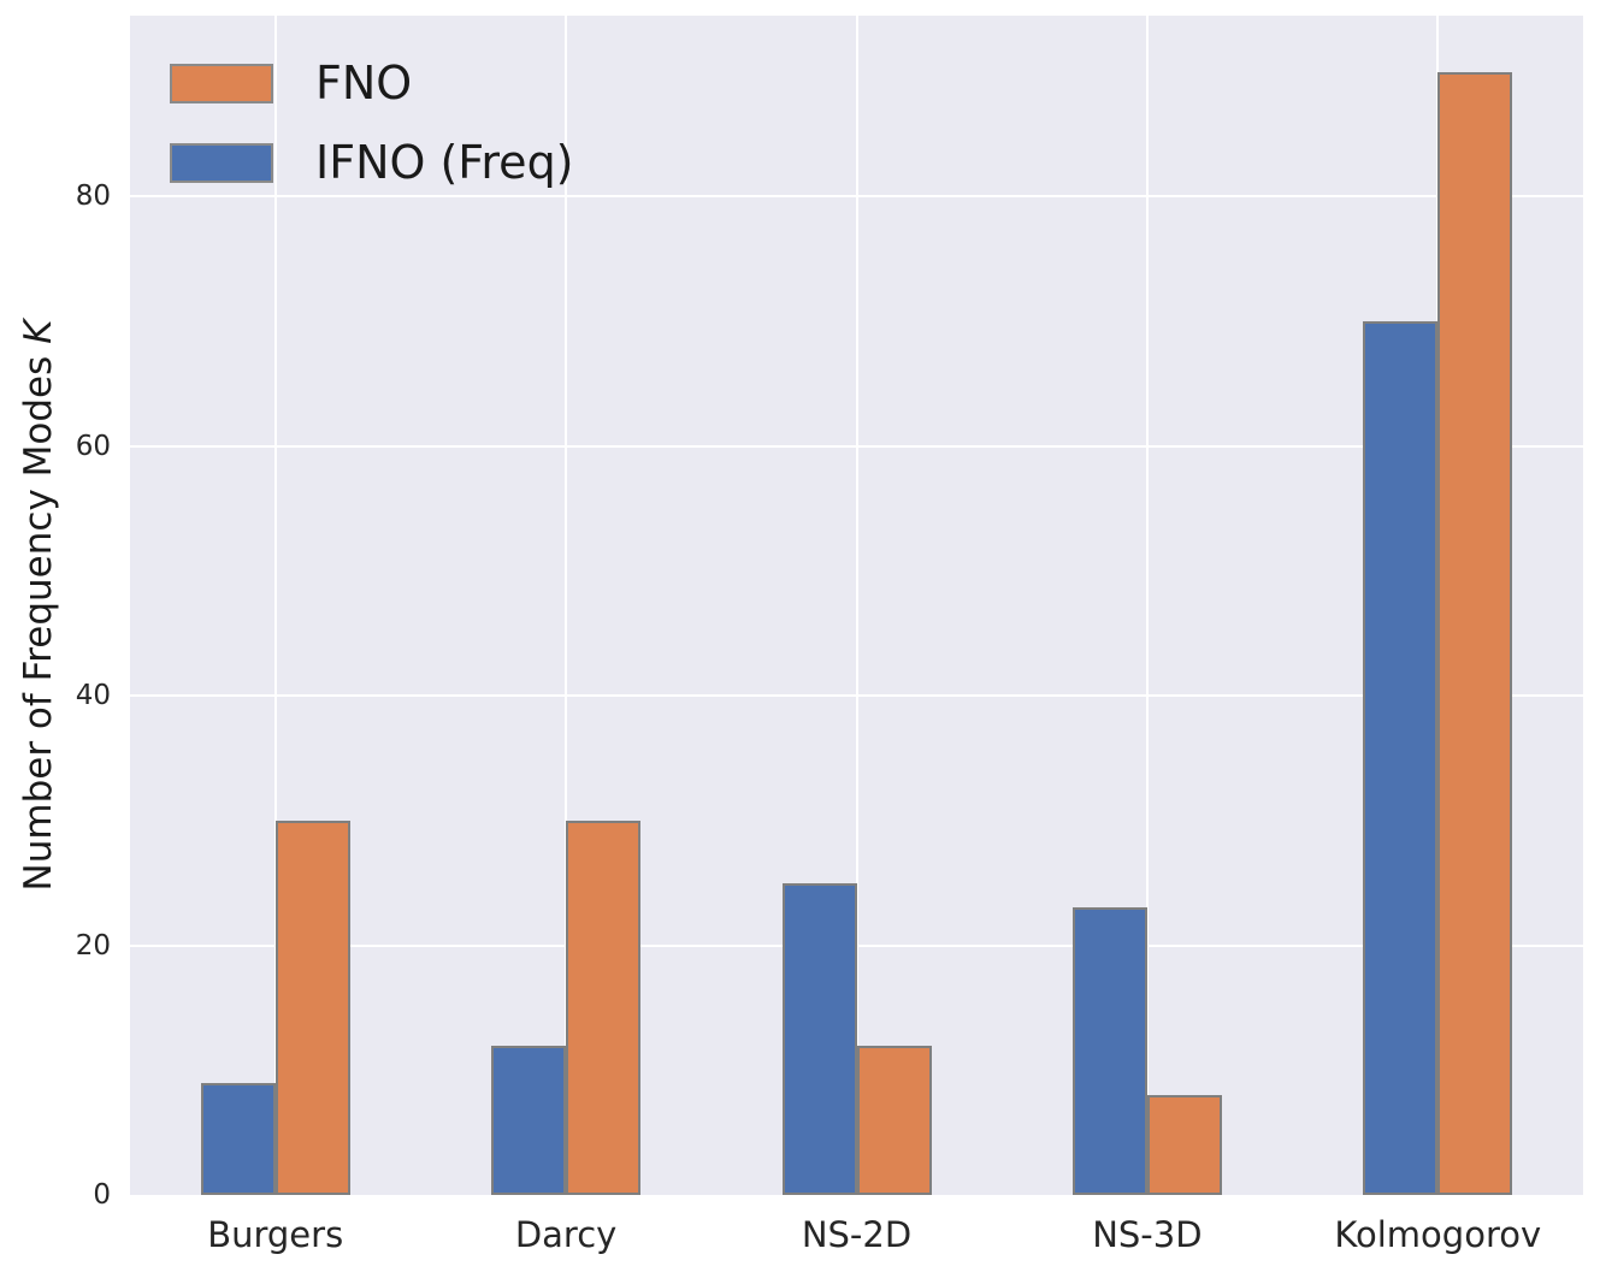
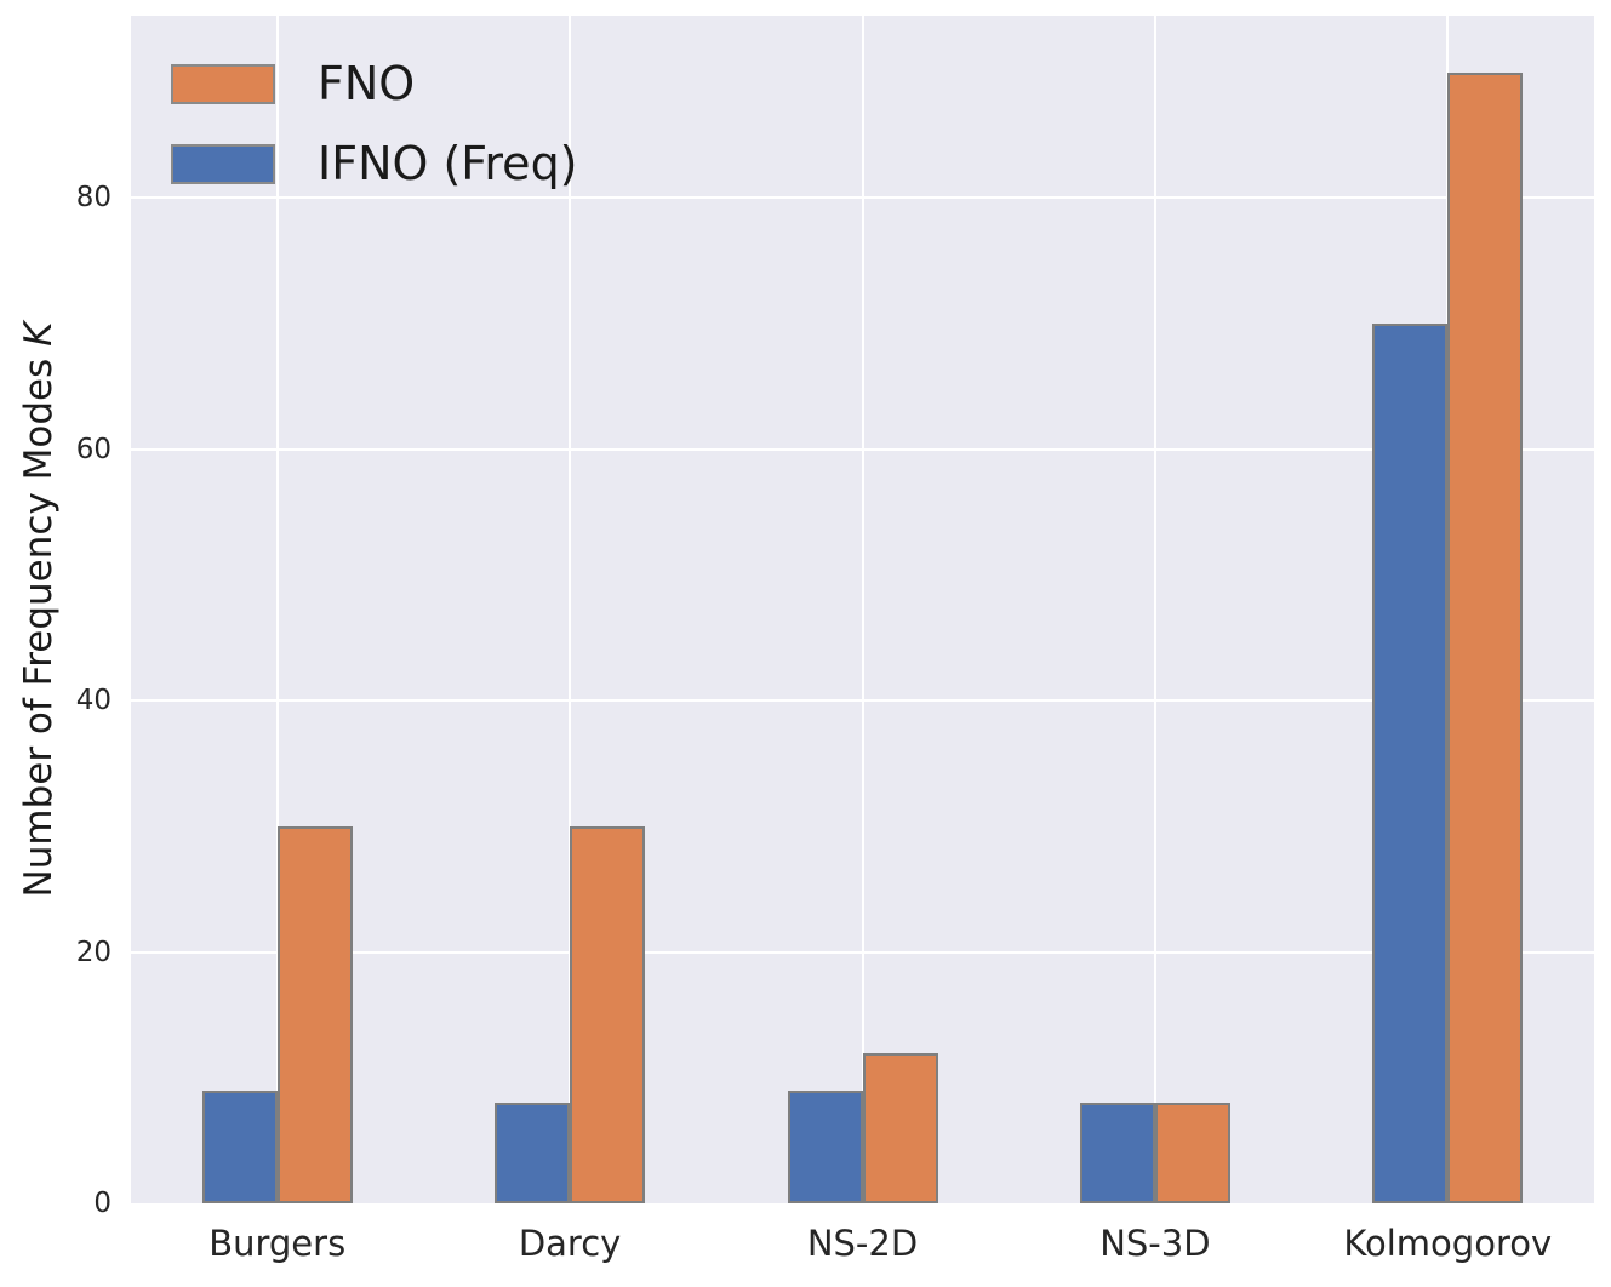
IFNO (Freq)/Darcy: 12 -> 8
IFNO (Freq)/NS-2D: 25 -> 9
IFNO (Freq)/NS-3D: 23 -> 8
